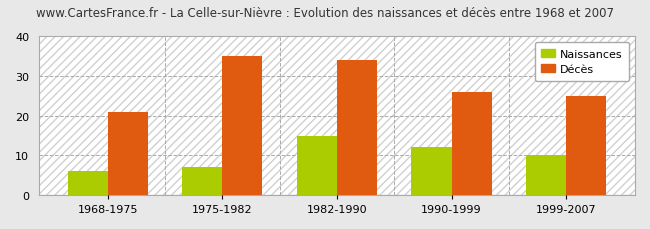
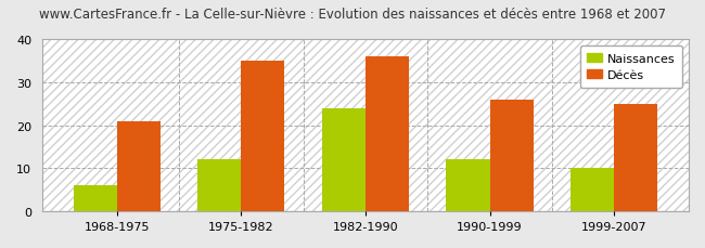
Naissances/1975-1982: 7 -> 12
Naissances/1982-1990: 15 -> 24
Décès/1982-1990: 34 -> 36
